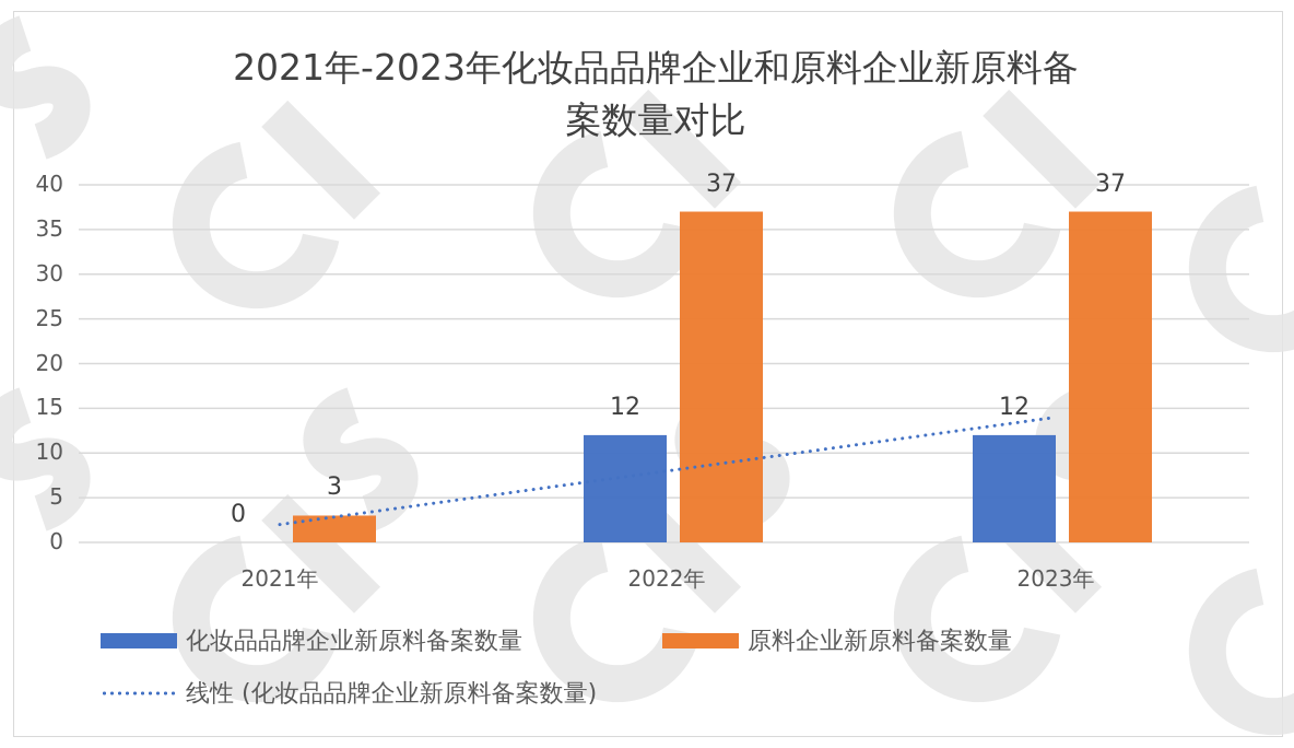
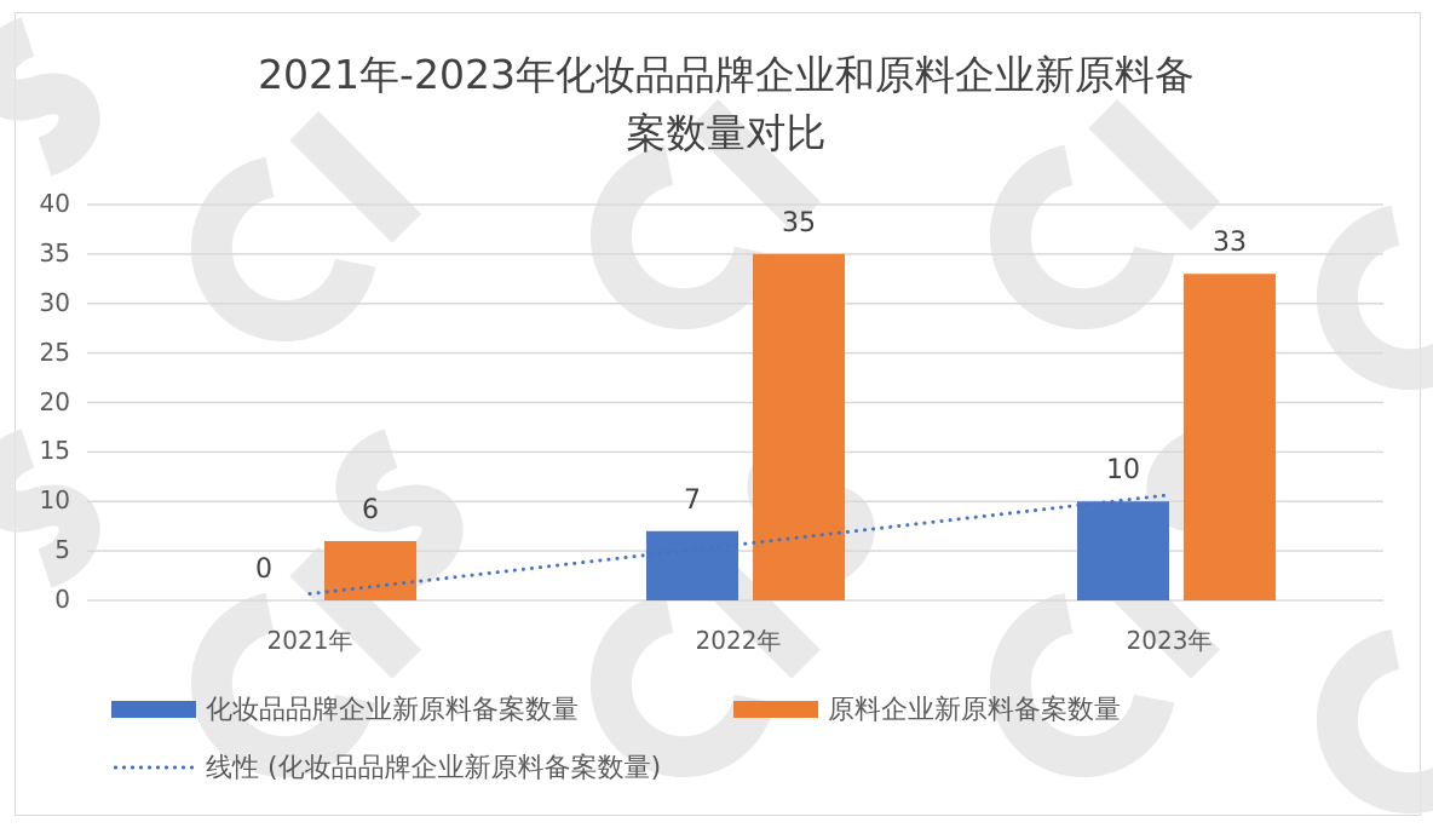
原料企业新原料备案数量/2021年: 3 -> 6
化妆品品牌企业新原料备案数量/2022年: 12 -> 7
原料企业新原料备案数量/2022年: 37 -> 35
化妆品品牌企业新原料备案数量/2023年: 12 -> 10
原料企业新原料备案数量/2023年: 37 -> 33
